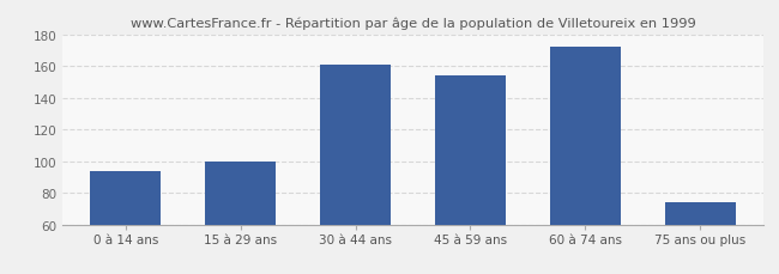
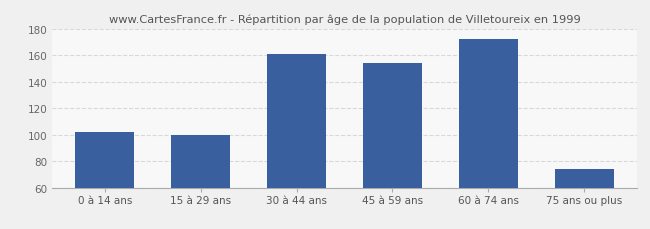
0 à 14 ans: 94 -> 102
